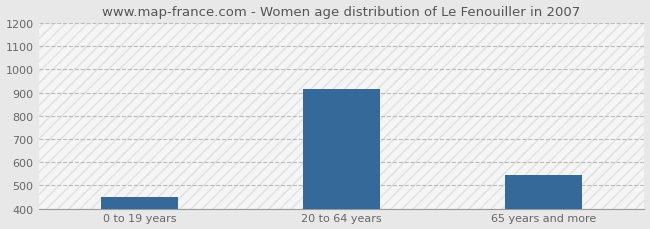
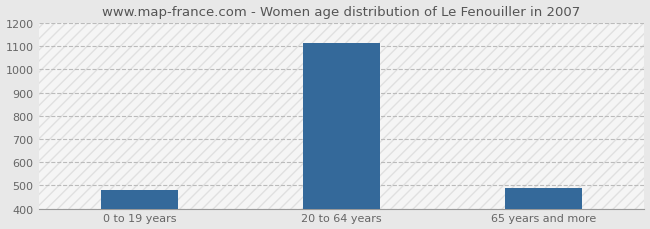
0 to 19 years: 450 -> 480
20 to 64 years: 915 -> 1115
65 years and more: 545 -> 488
